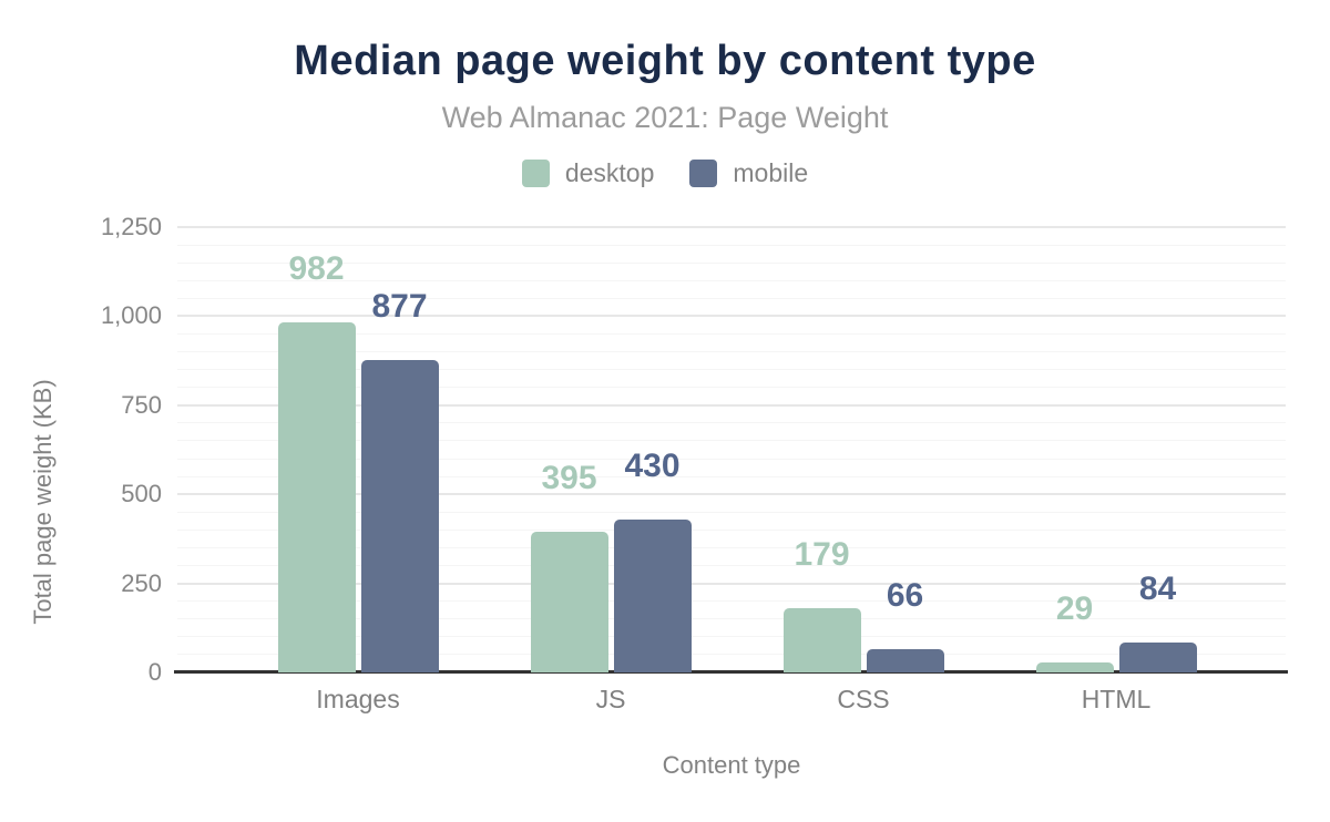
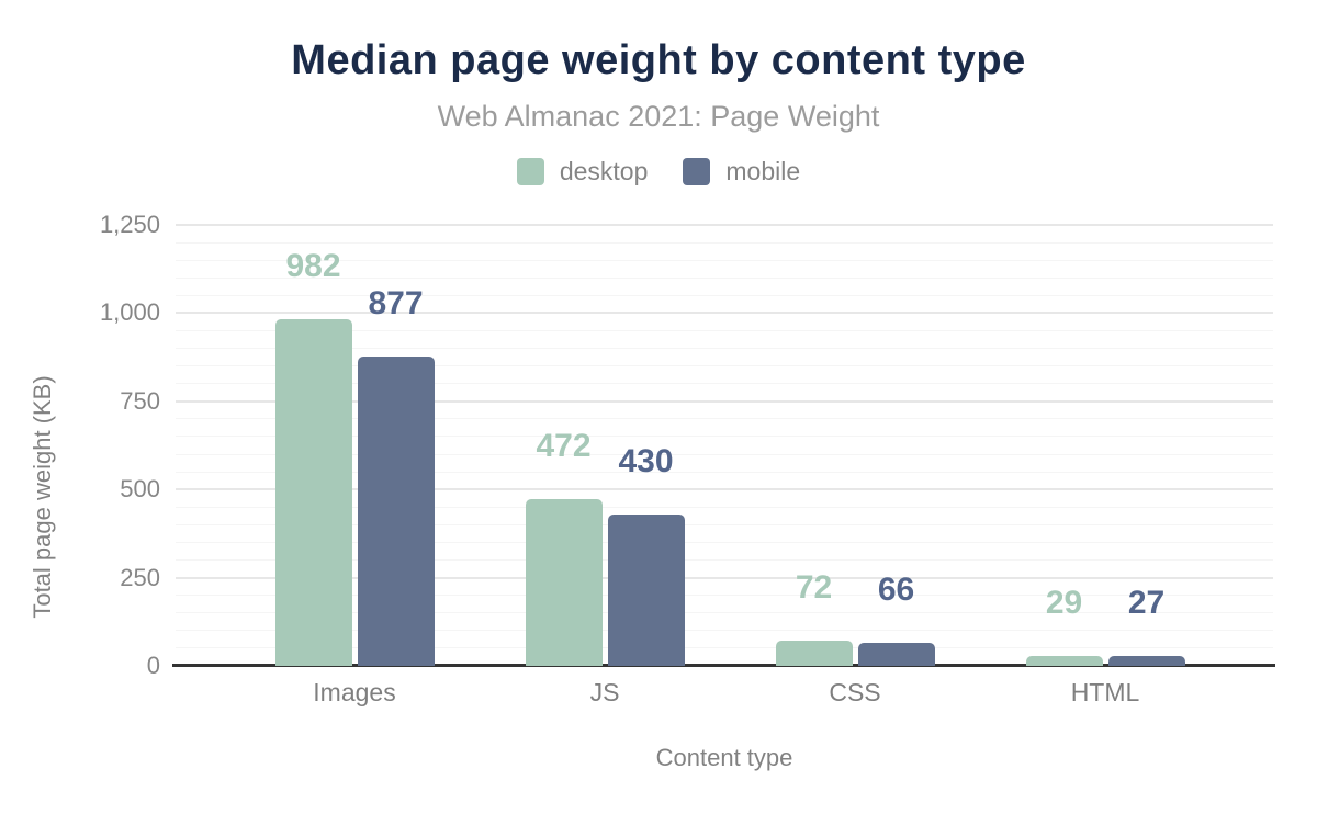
desktop/JS: 395 -> 472
desktop/CSS: 179 -> 72
mobile/HTML: 84 -> 27
